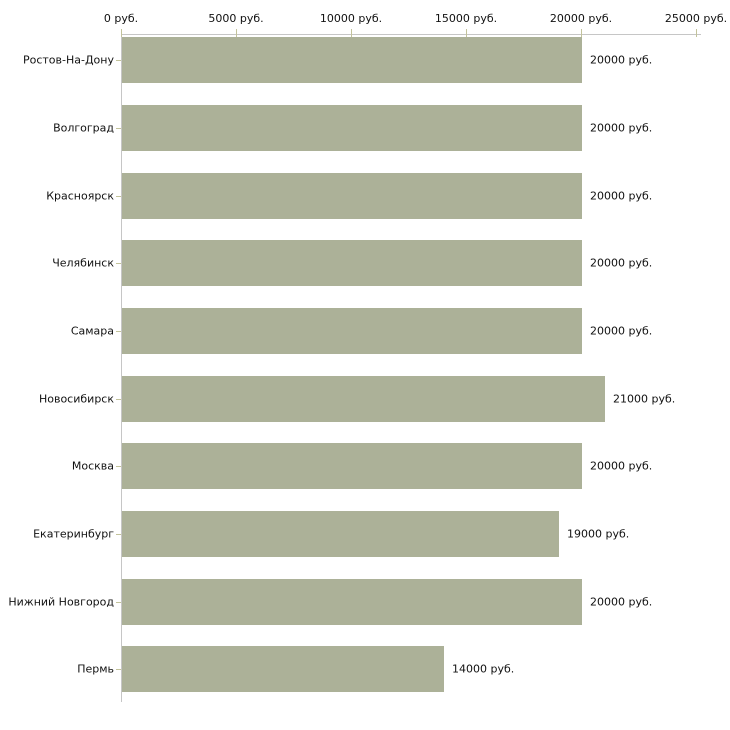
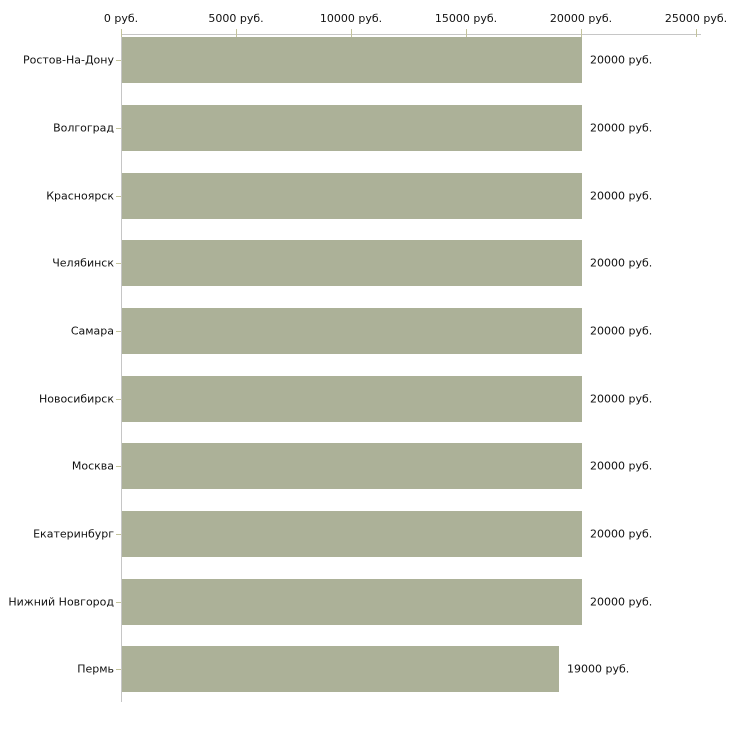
Новосибирск: 21000 -> 20000
Екатеринбург: 19000 -> 20000
Пермь: 14000 -> 19000
